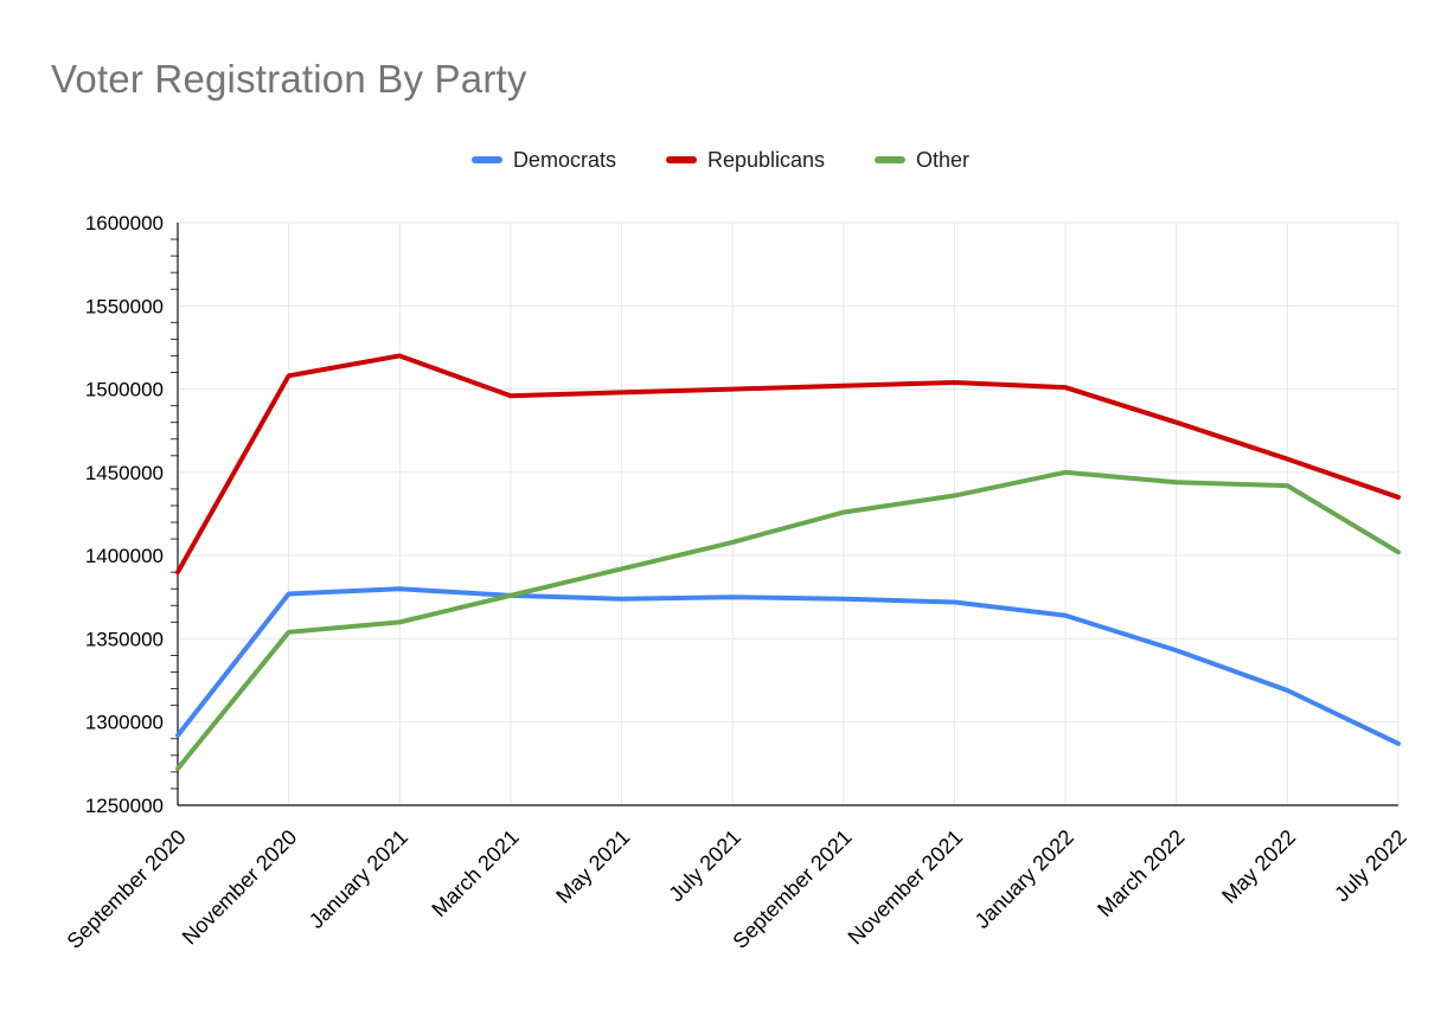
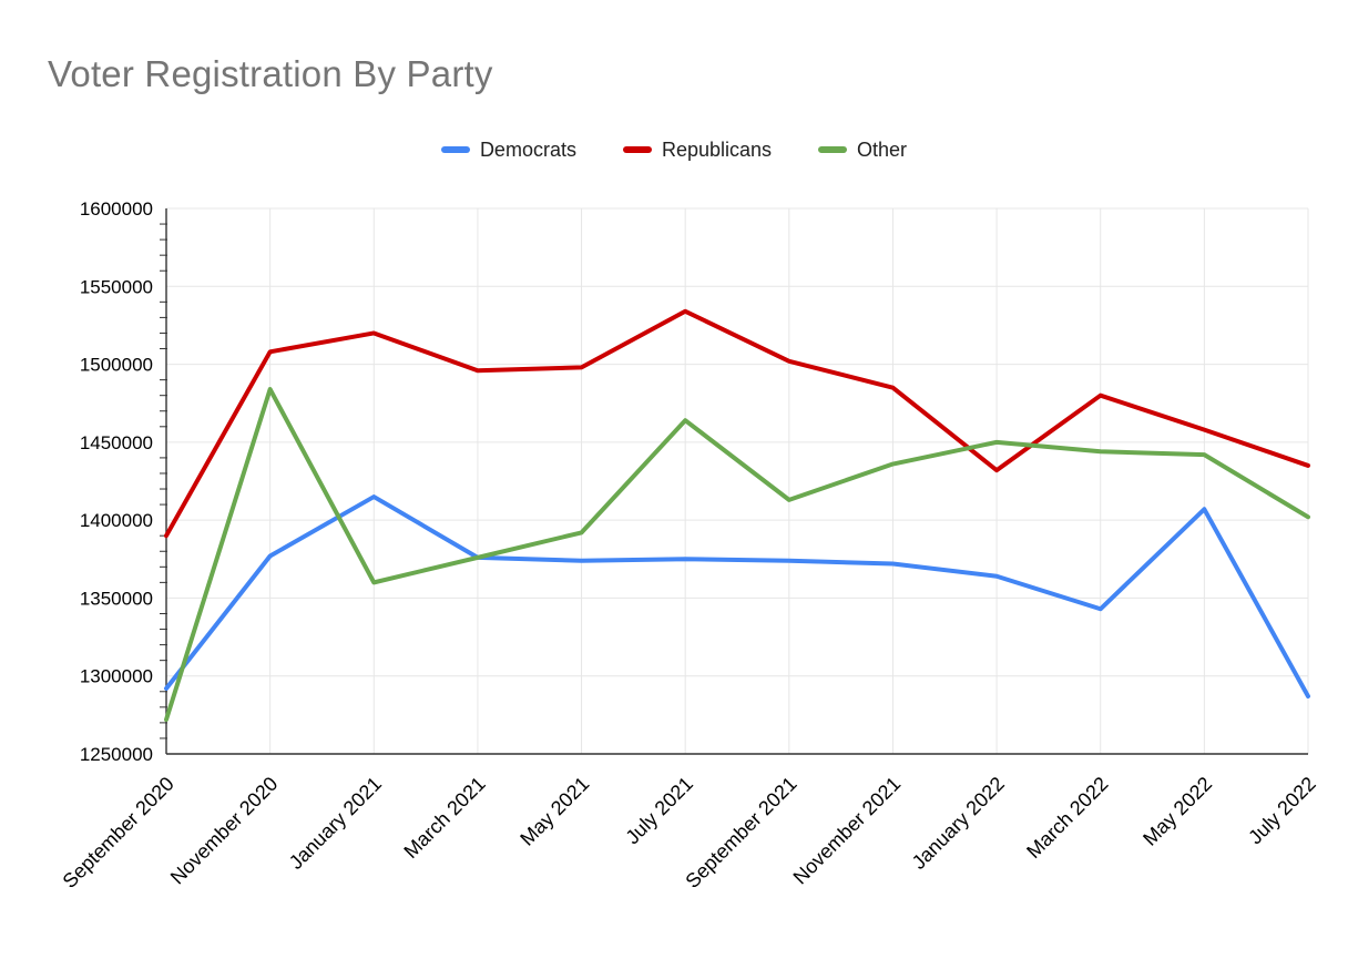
Other/November 2020: 1354000 -> 1484000
Democrats/January 2021: 1380000 -> 1415000
Republicans/July 2021: 1500000 -> 1534000
Other/July 2021: 1408000 -> 1464000
Other/September 2021: 1426000 -> 1413000
Republicans/November 2021: 1504000 -> 1485000
Republicans/January 2022: 1501000 -> 1432000
Democrats/May 2022: 1319000 -> 1407000
